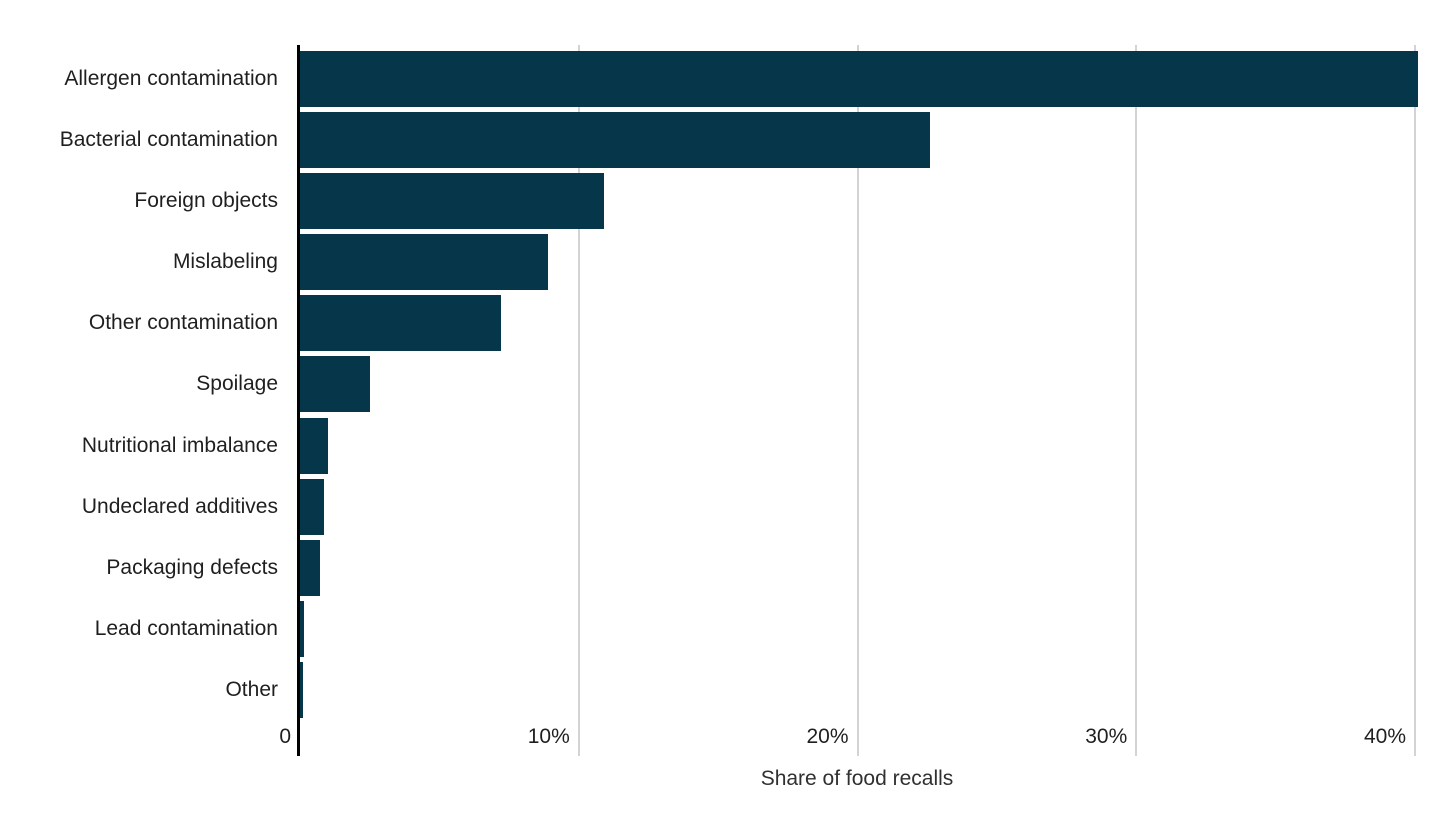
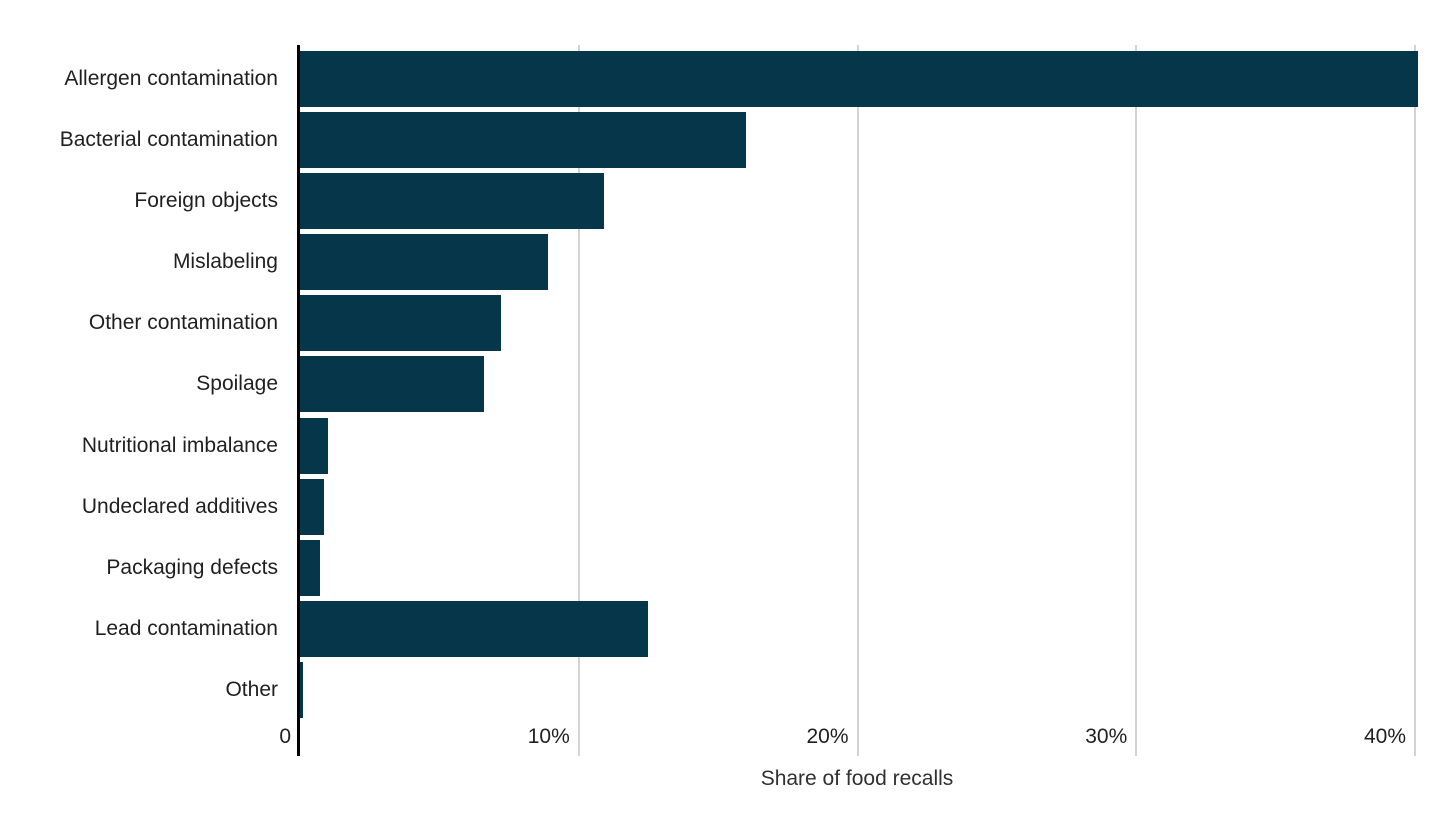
Bacterial contamination: 22.6% -> 16.0%
Spoilage: 2.5% -> 6.6%
Lead contamination: 0.1% -> 12.5%
